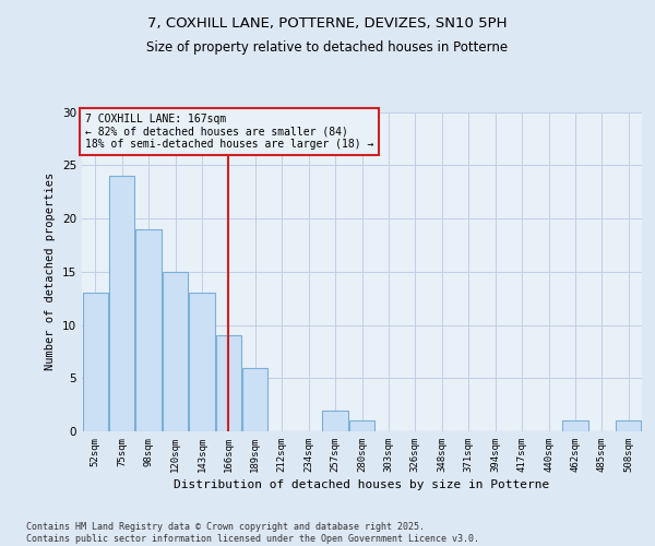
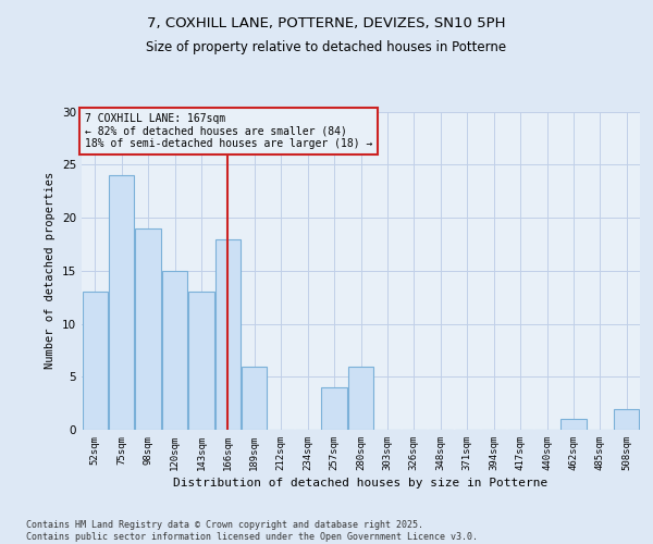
166sqm: 9 -> 18
257sqm: 2 -> 4
280sqm: 1 -> 6
508sqm: 1 -> 2
